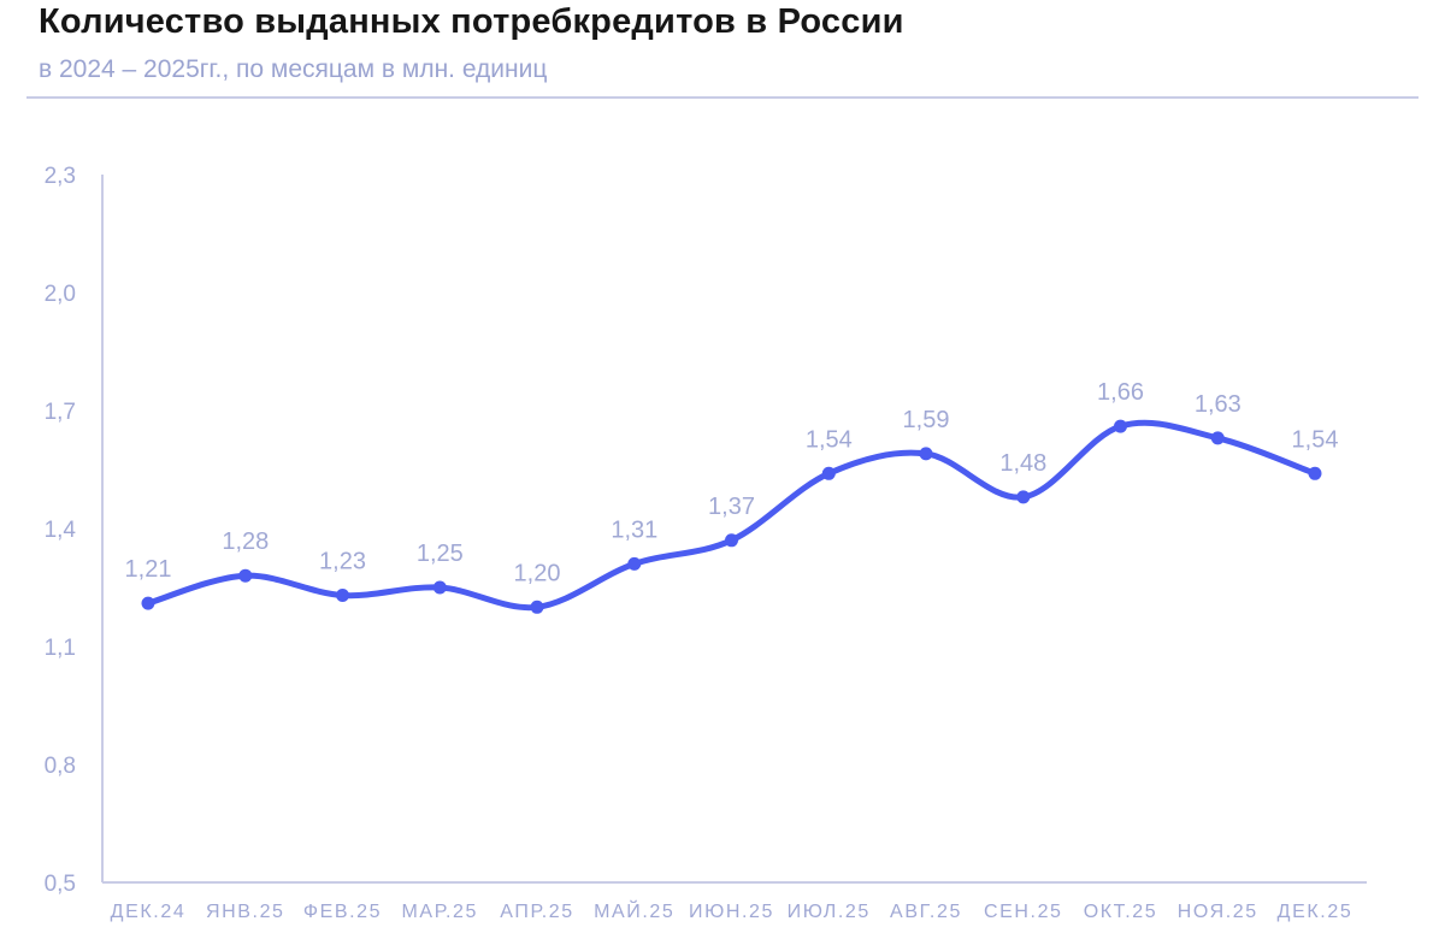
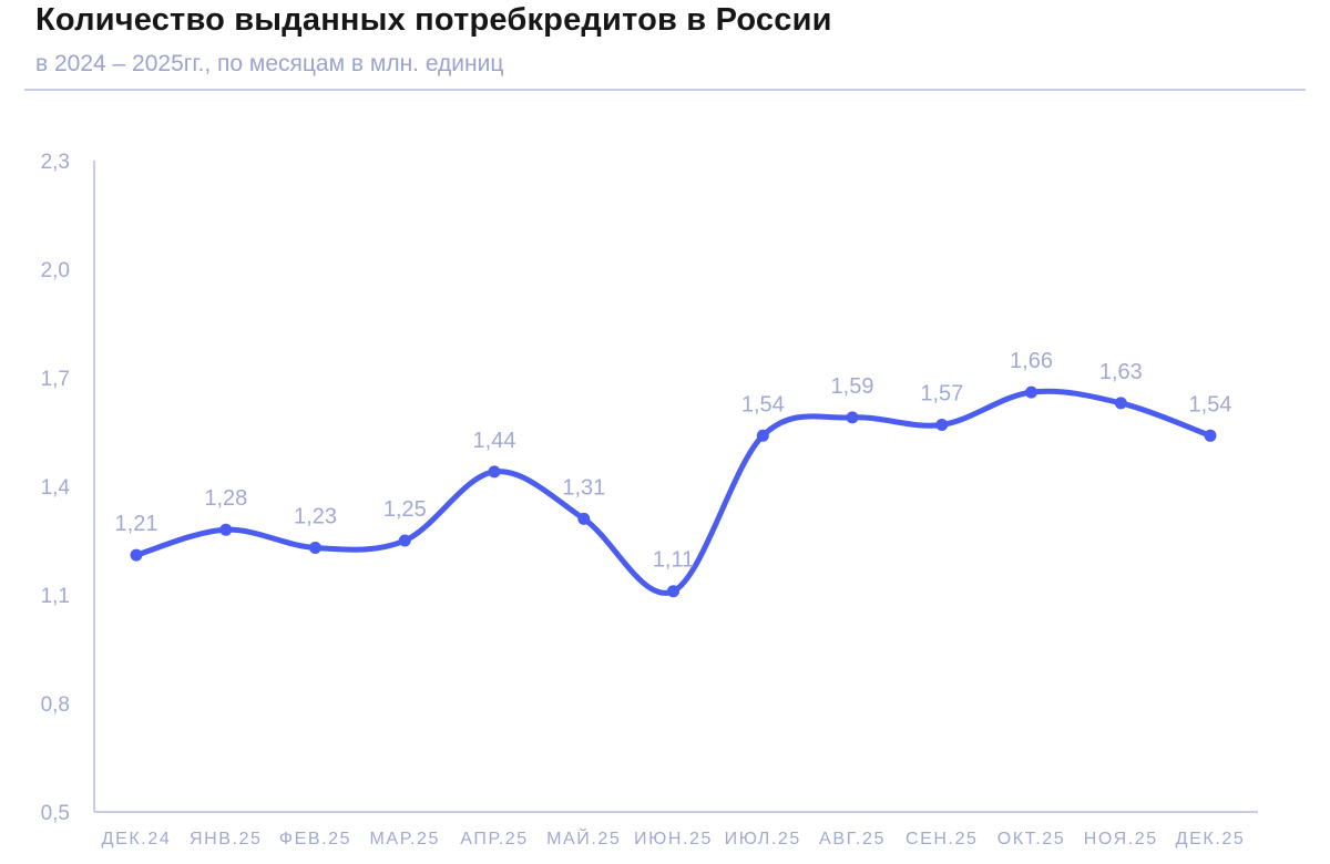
АПР.25: 1,20 -> 1,44
ИЮН.25: 1,37 -> 1,11
СЕН.25: 1,48 -> 1,57
